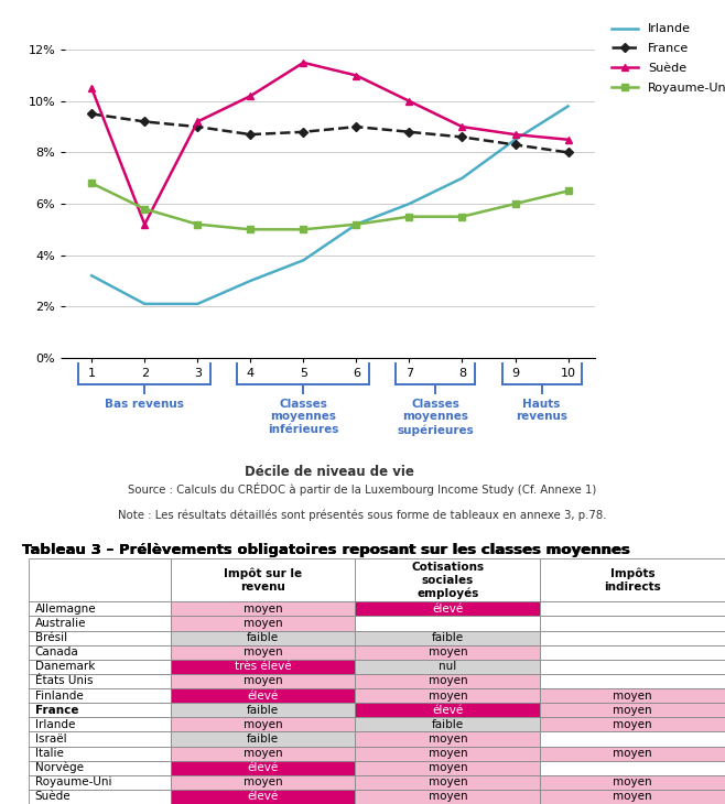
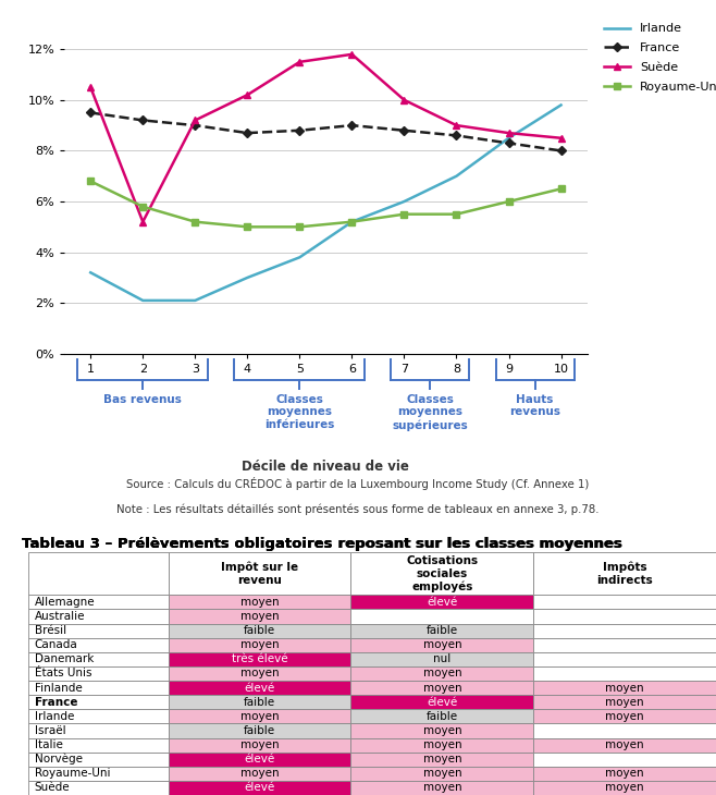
Suède/6: 11.0% -> 11.8%
